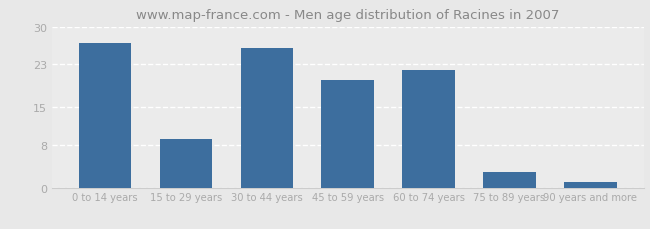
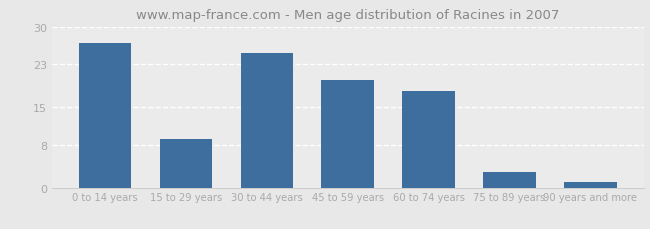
30 to 44 years: 26 -> 25
60 to 74 years: 22 -> 18
